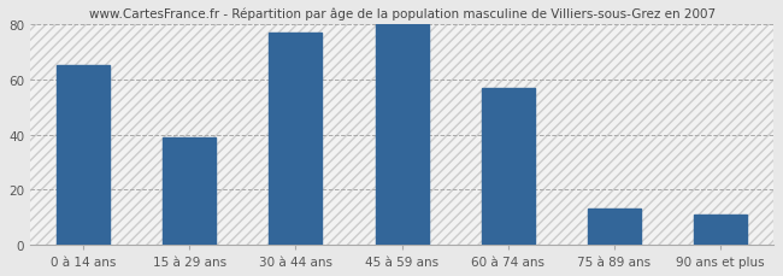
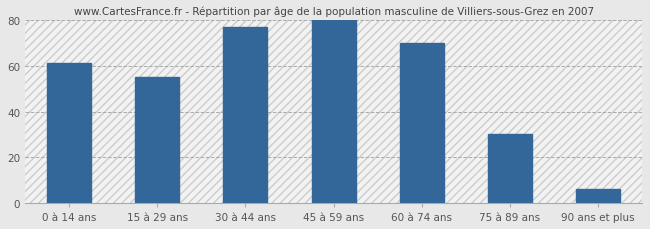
0 à 14 ans: 65 -> 61
15 à 29 ans: 39 -> 55
60 à 74 ans: 57 -> 70
75 à 89 ans: 13 -> 30
90 ans et plus: 11 -> 6
